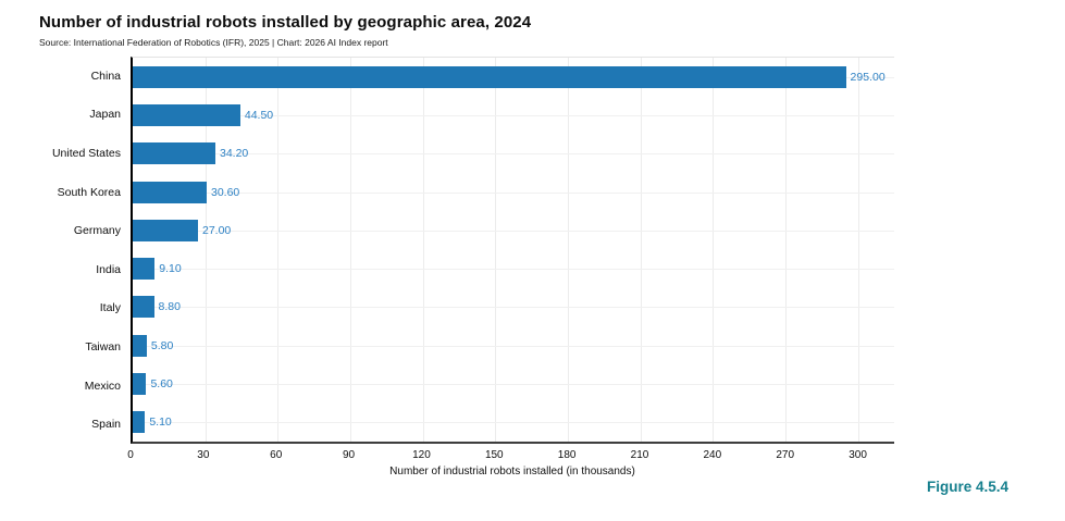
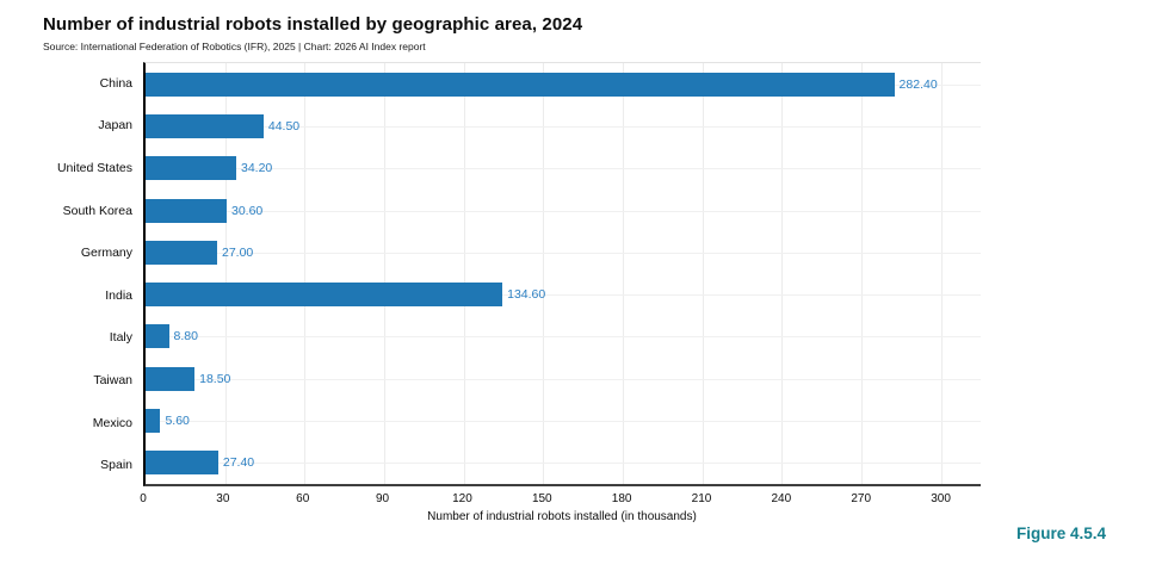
China: 295.00 -> 282.40
India: 9.10 -> 134.60
Taiwan: 5.80 -> 18.50
Spain: 5.10 -> 27.40
